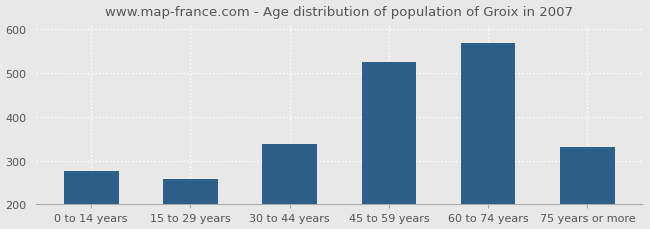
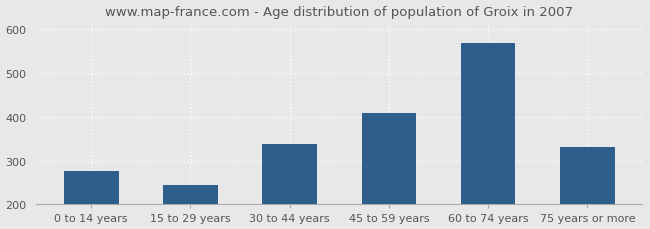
15 to 29 years: 258 -> 245
45 to 59 years: 525 -> 410
